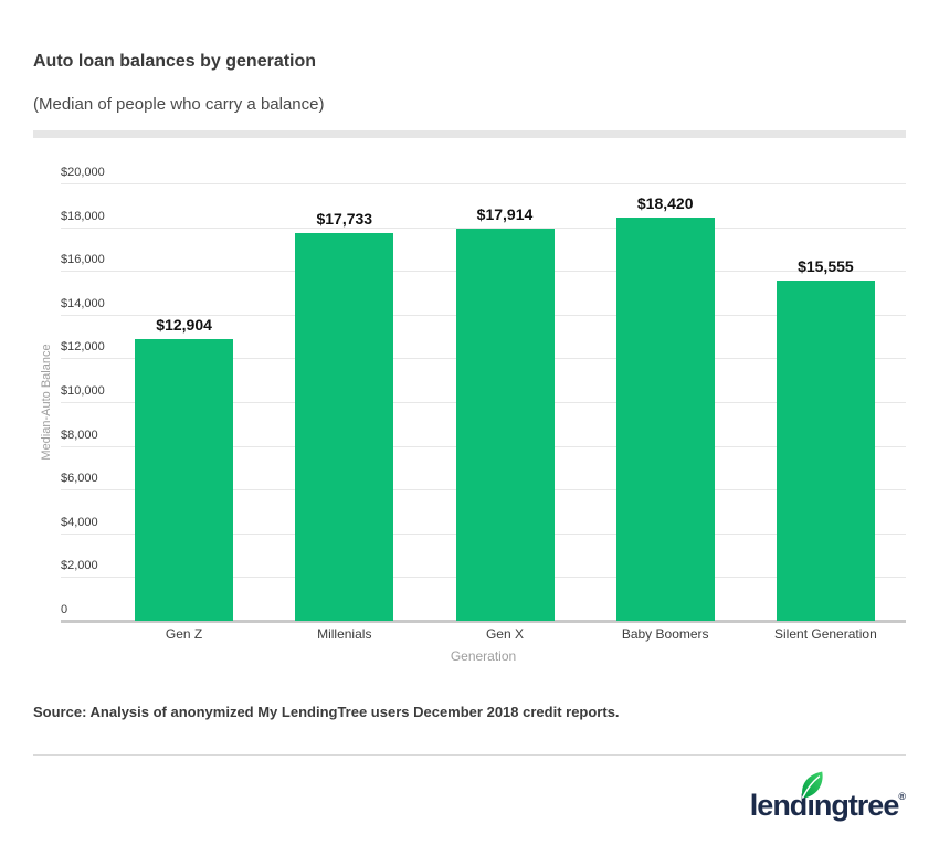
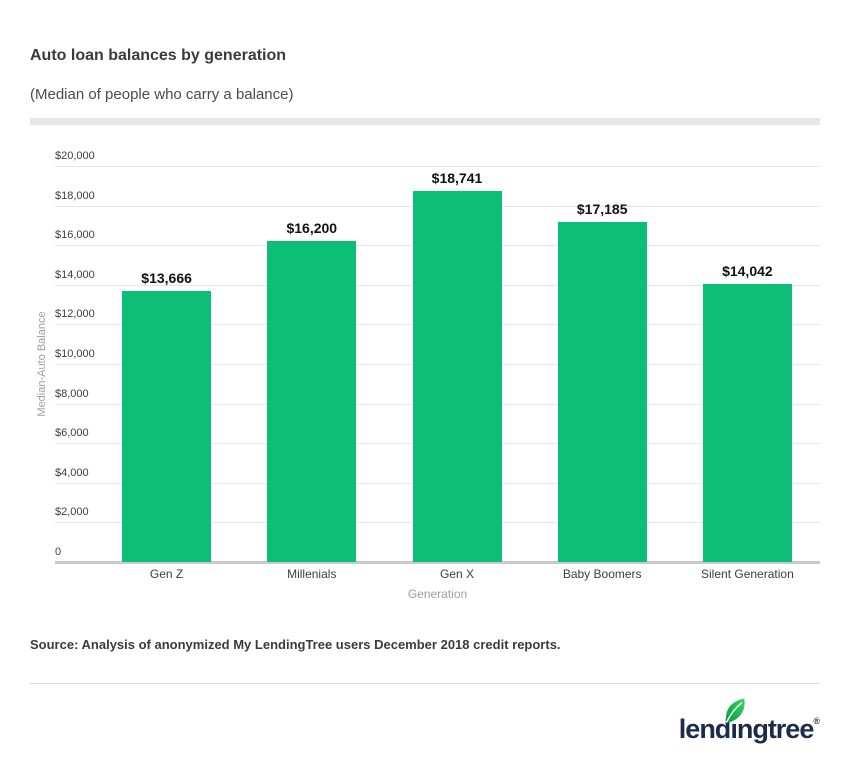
Gen Z: $12,904 -> $13,666
Millenials: $17,733 -> $16,200
Gen X: $17,914 -> $18,741
Baby Boomers: $18,420 -> $17,185
Silent Generation: $15,555 -> $14,042
